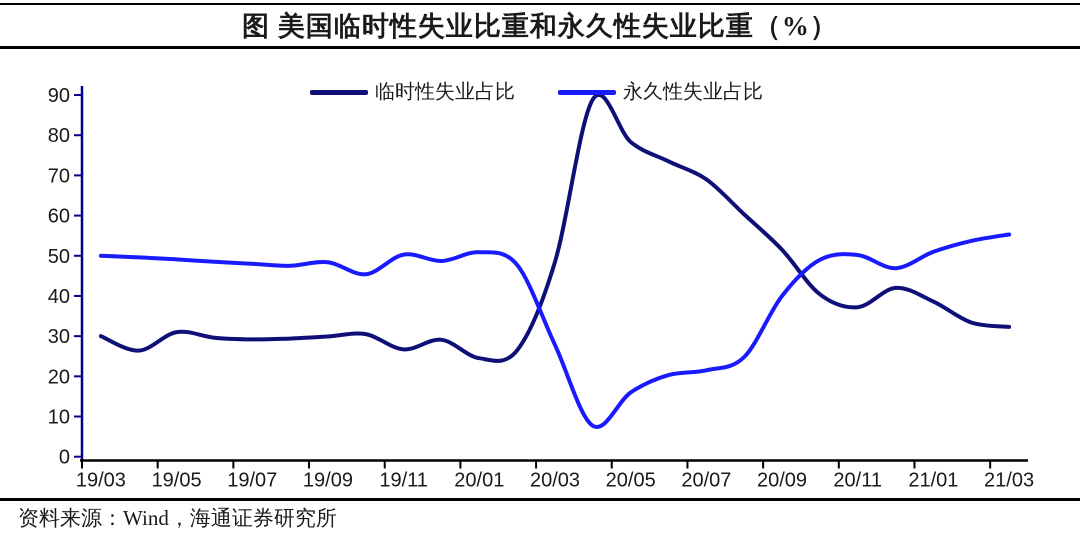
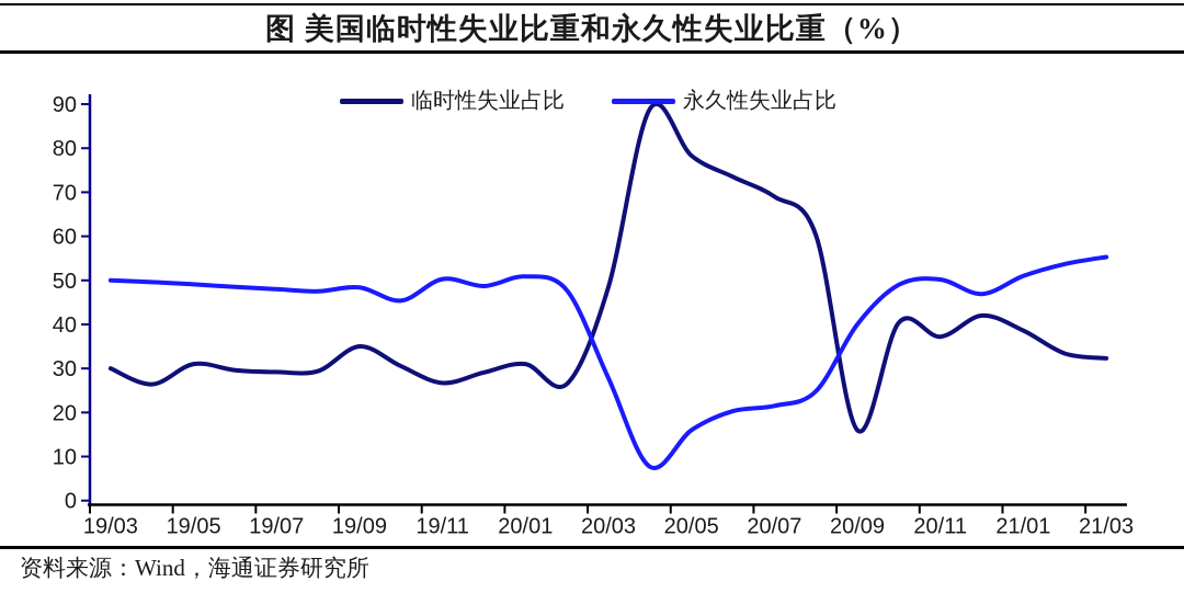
临时性失业占比/19/09: 30 -> 35
临时性失业占比/20/01: 24 -> 31
临时性失业占比/20/09: 52 -> 16
